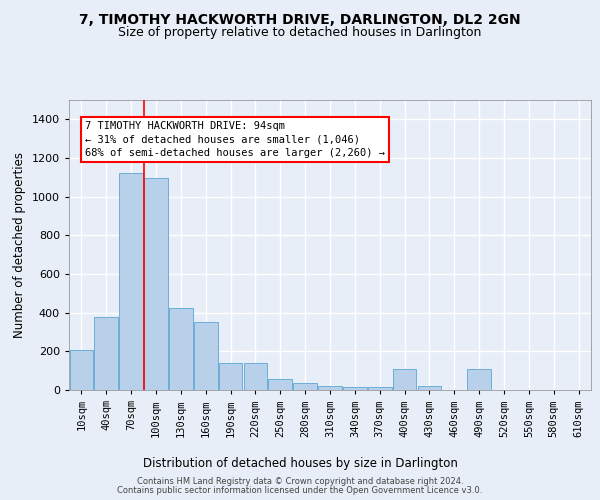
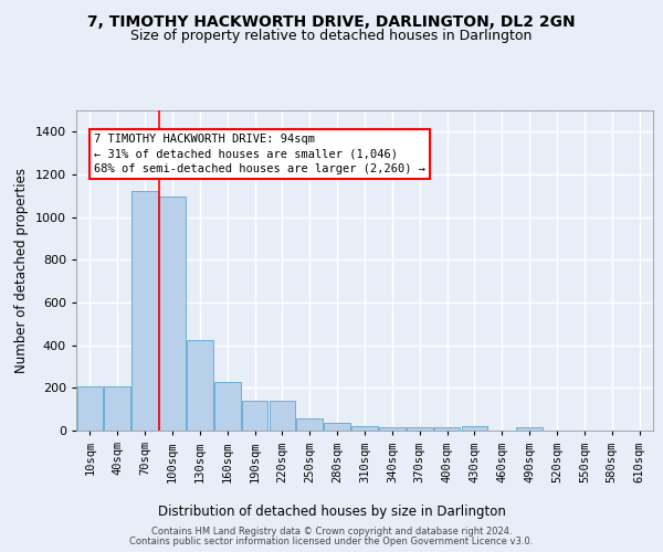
40sqm: 380 -> 200
160sqm: 350 -> 230
400sqm: 110 -> 10
490sqm: 110 -> 10
